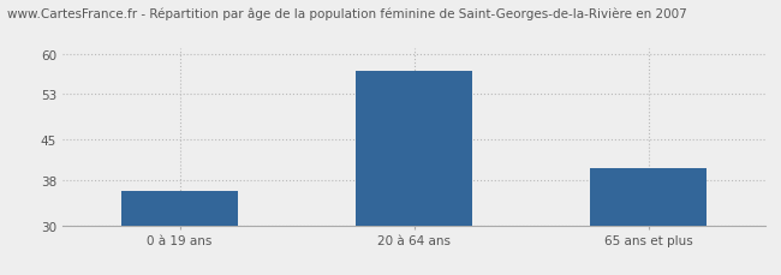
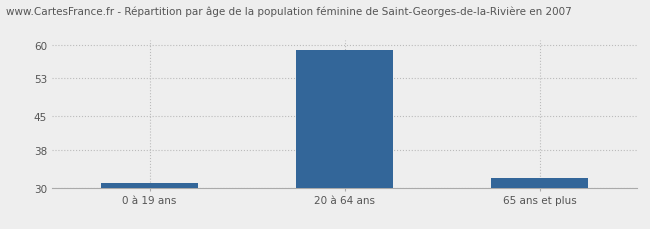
0 à 19 ans: 36 -> 31
20 à 64 ans: 57 -> 59
65 ans et plus: 40 -> 32
